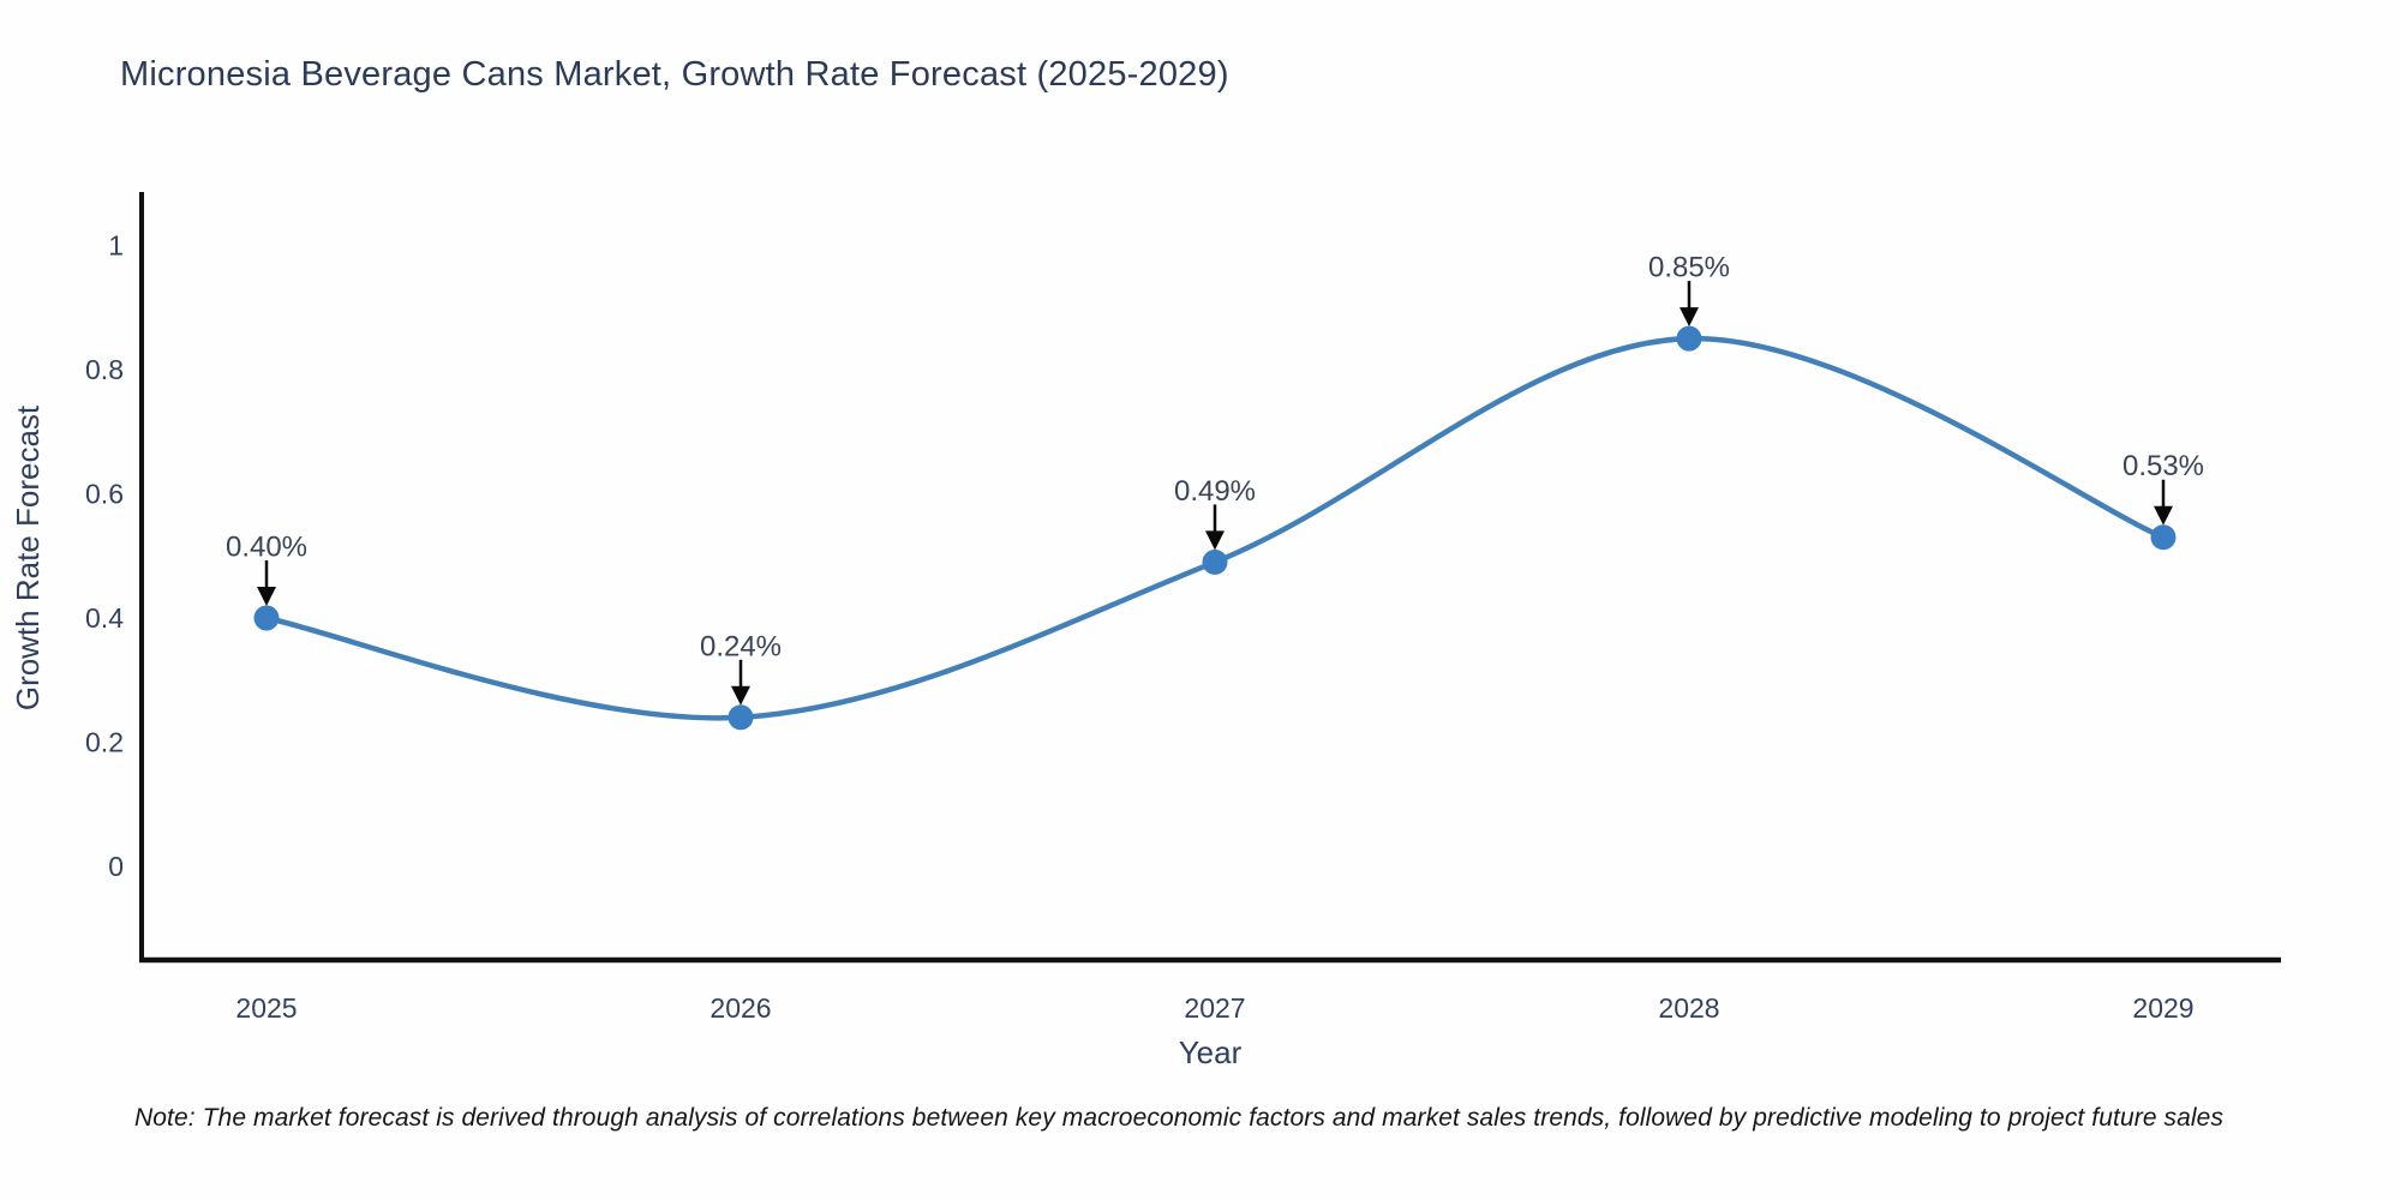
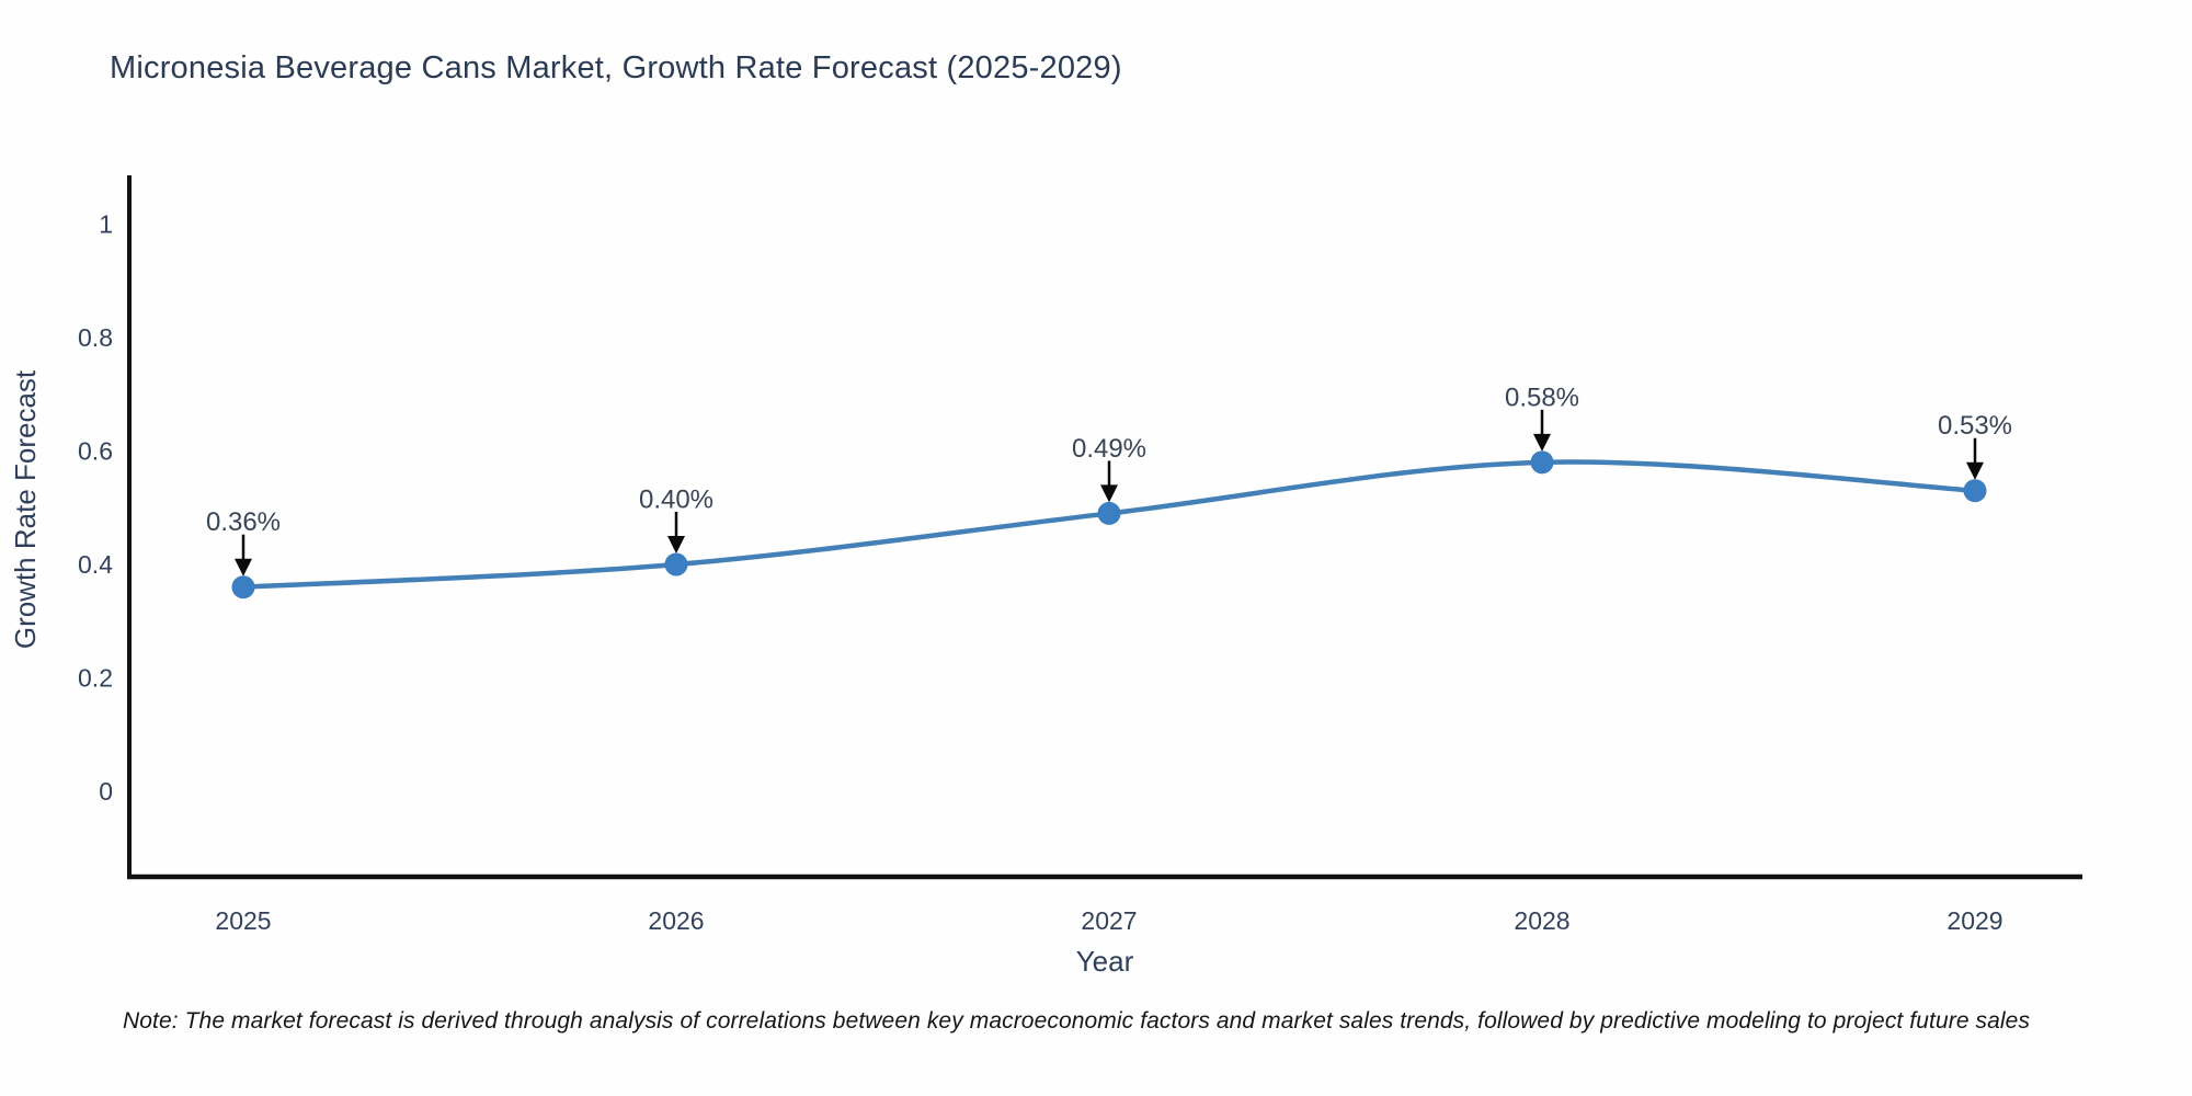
2025: 0.40% -> 0.36%
2026: 0.24% -> 0.40%
2028: 0.85% -> 0.58%
